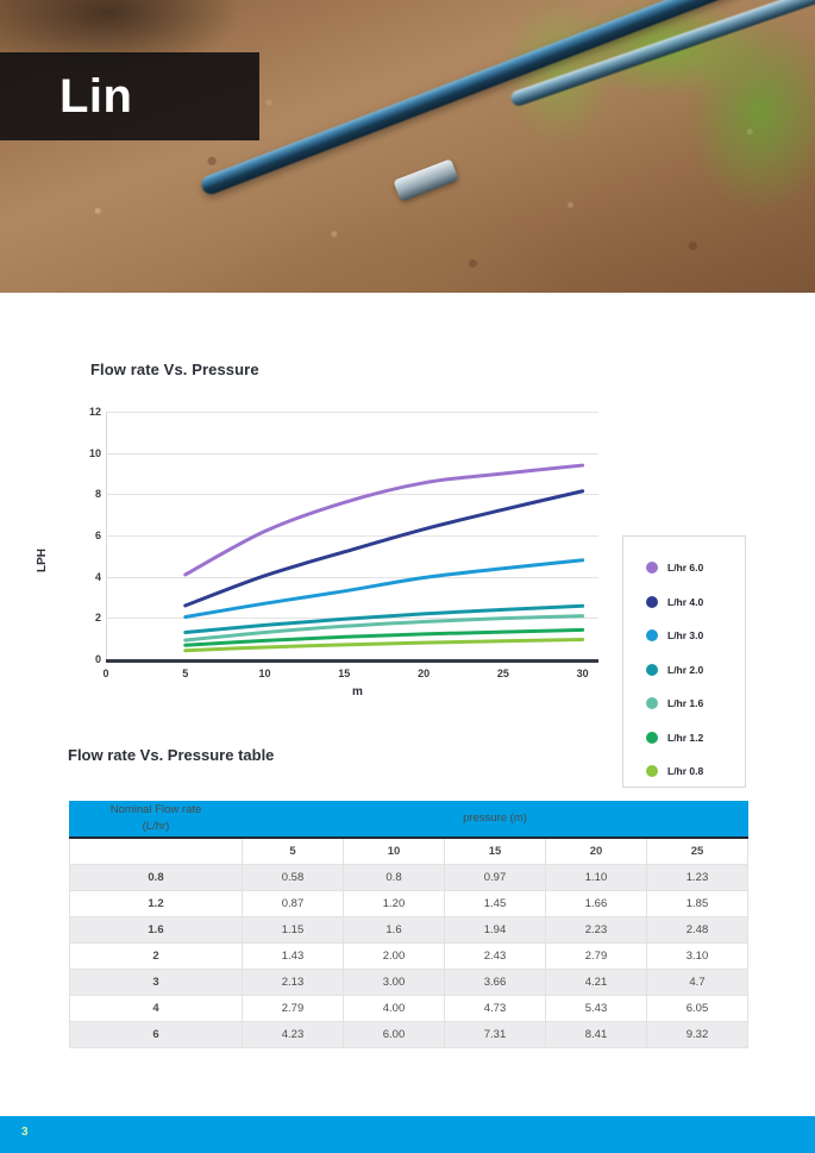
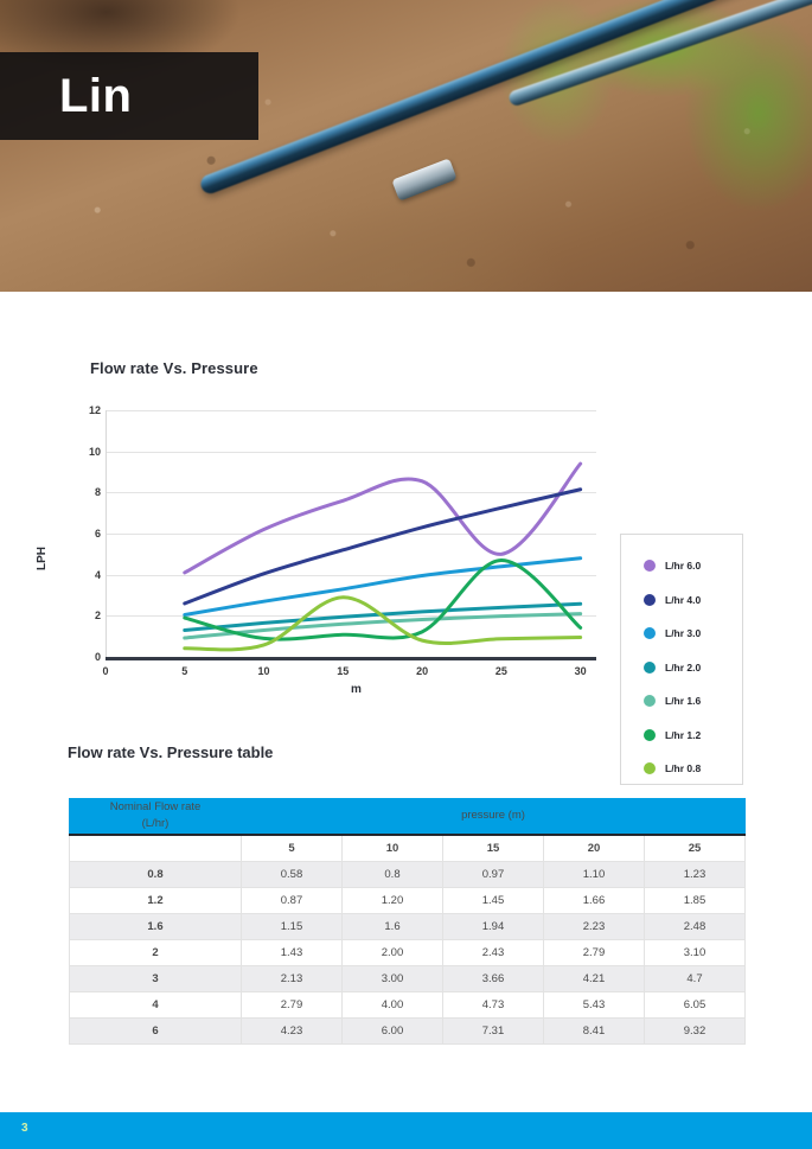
L/hr 1.2/5: 0.7 -> 1.9
L/hr 0.8/15: 0.7 -> 2.9
L/hr 6.0/25: 9.0 -> 5.0
L/hr 1.2/25: 1.3 -> 4.7
